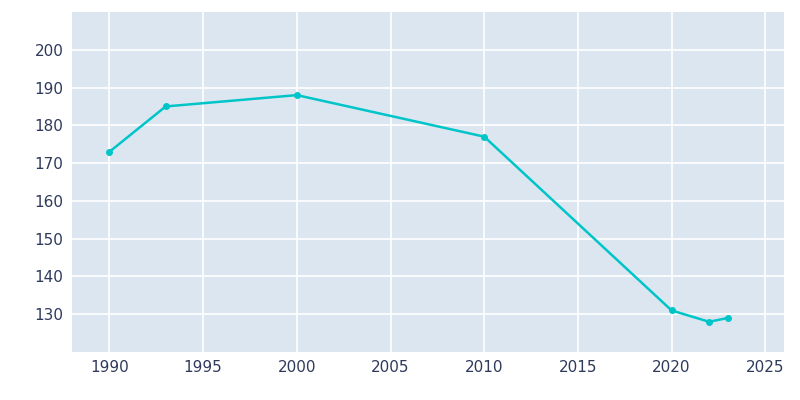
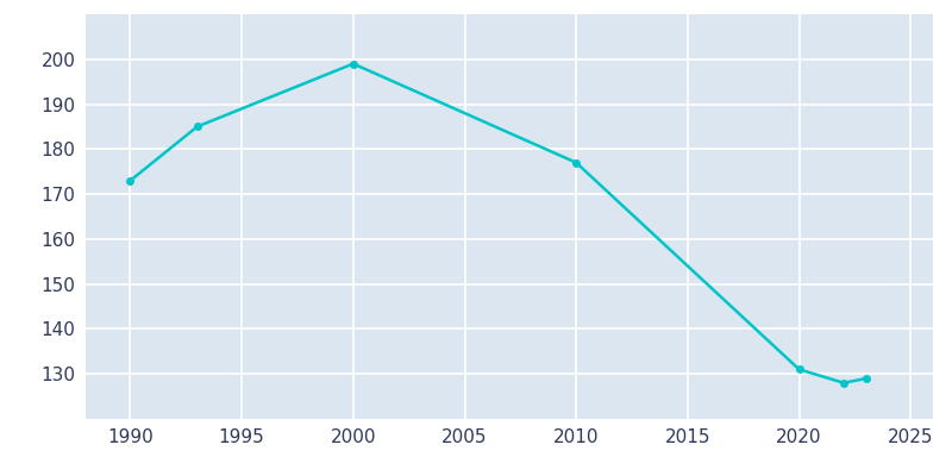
2000: 188 -> 199
